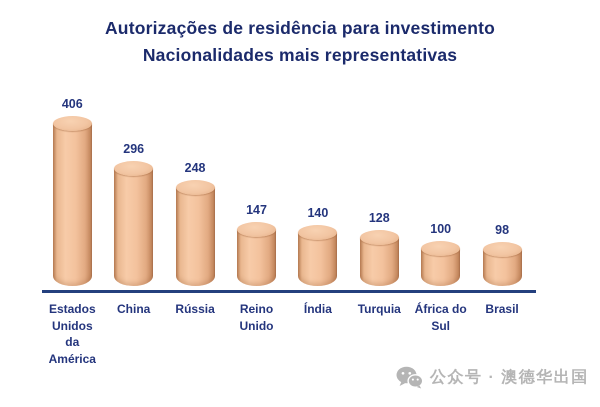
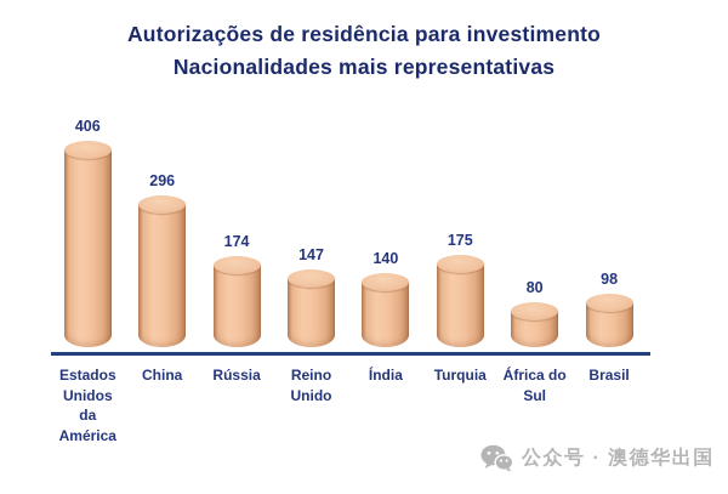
Rússia: 248 -> 174
Turquia: 128 -> 175
África do Sul: 100 -> 80
